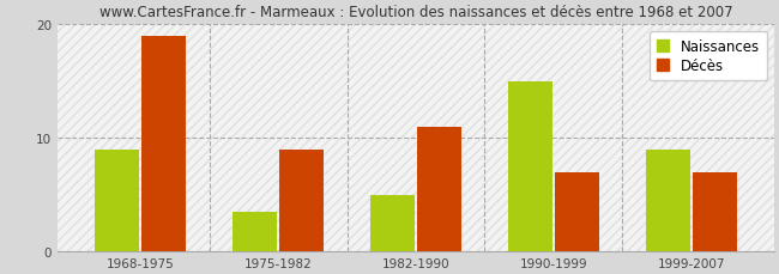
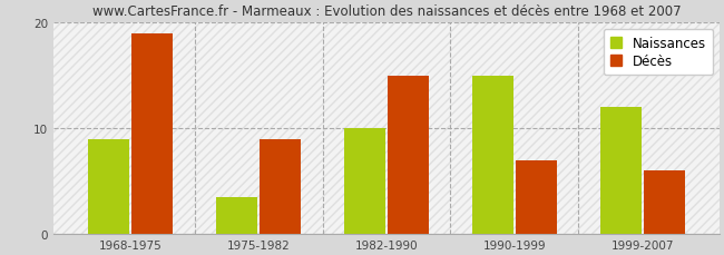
Naissances/1982-1990: 5.0 -> 10.0
Décès/1982-1990: 11 -> 15
Naissances/1999-2007: 9.0 -> 12.0
Décès/1999-2007: 7 -> 6
